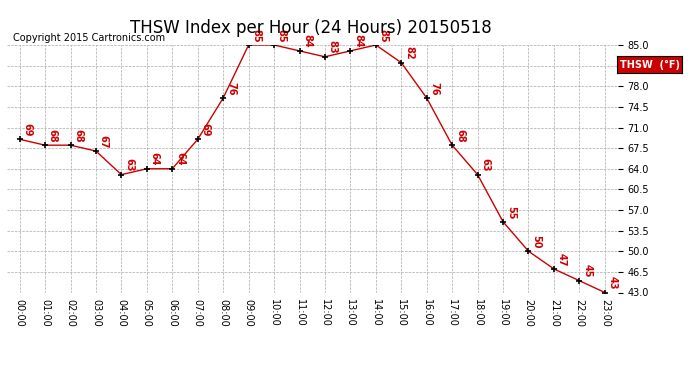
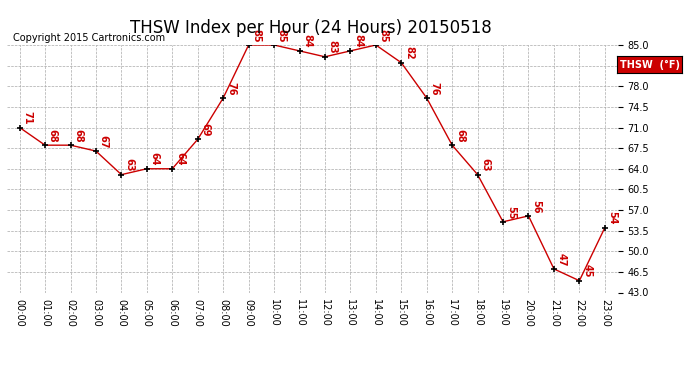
00:00: 69 -> 71
20:00: 50 -> 56
23:00: 43 -> 54
